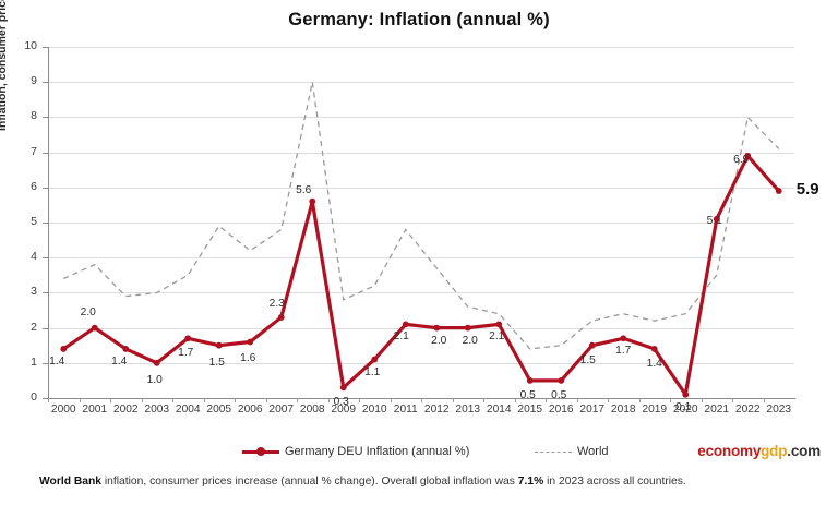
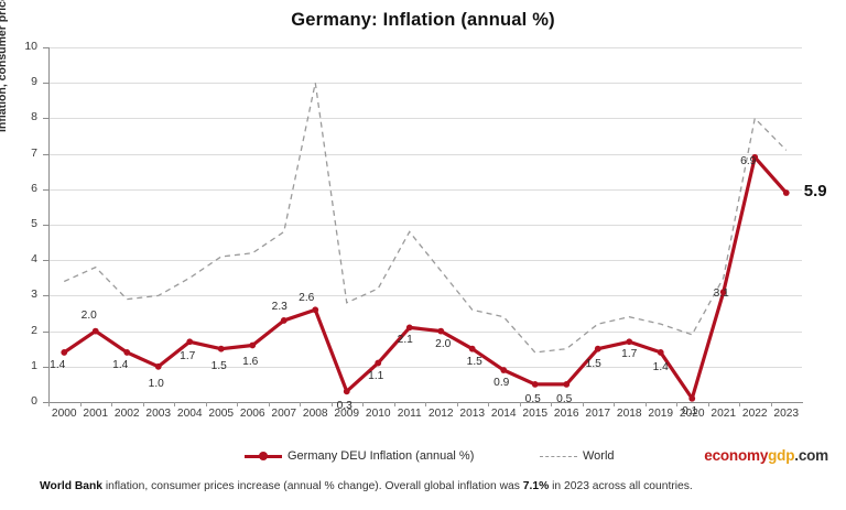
World/2005: 4.9 -> 4.1
Germany DEU Inflation (annual %)/2008: 5.6 -> 2.6
Germany DEU Inflation (annual %)/2013: 2.0 -> 1.5
Germany DEU Inflation (annual %)/2014: 2.1 -> 0.9
World/2020: 2.4 -> 1.9
Germany DEU Inflation (annual %)/2021: 5.1 -> 3.1
